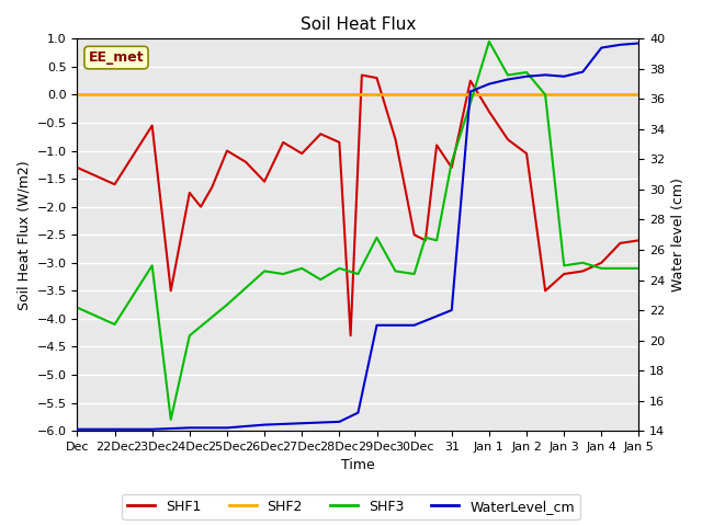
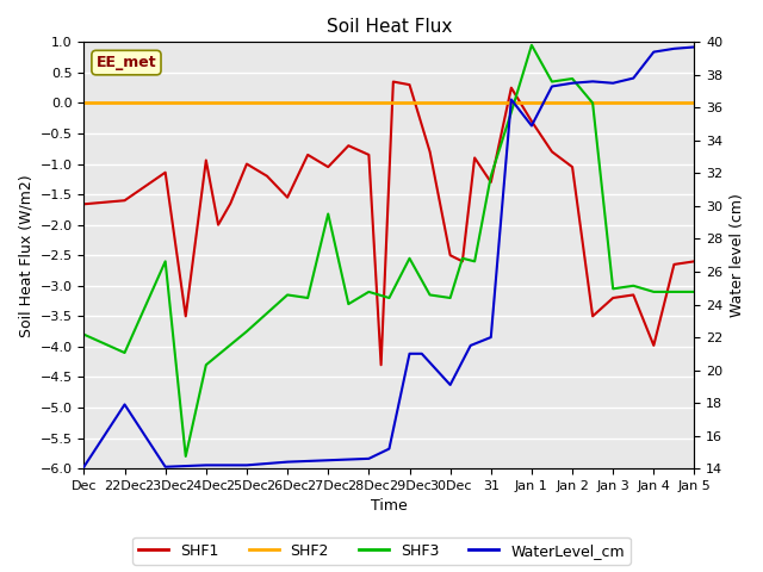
SHF1/Dec: -1.30 -> -1.66
WaterLevel_cm/22Dec: 14.1 -> 17.9
SHF1/23Dec: -0.55 -> -1.14
SHF3/23Dec: -3.05 -> -2.60
SHF1/24Dec: -1.75 -> -0.94
SHF3/27Dec: -3.10 -> -1.82
WaterLevel_cm/30Dec: 21.0 -> 19.1
WaterLevel_cm/Jan 1: 37.0 -> 34.9
SHF1/Jan 4: -3.00 -> -3.98
